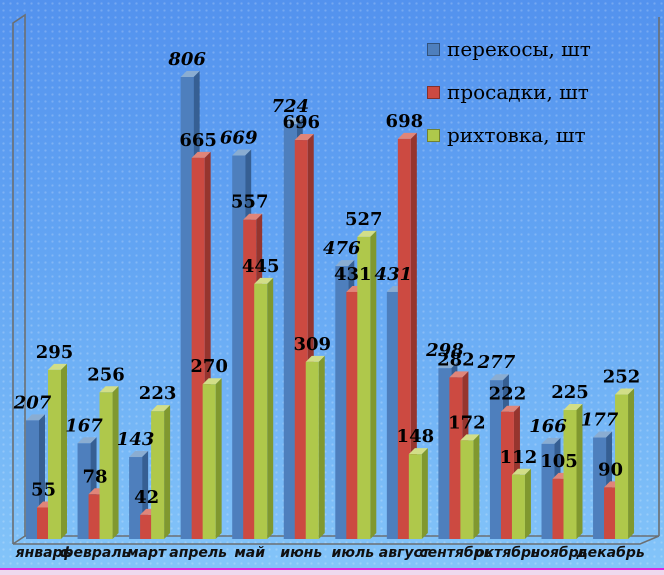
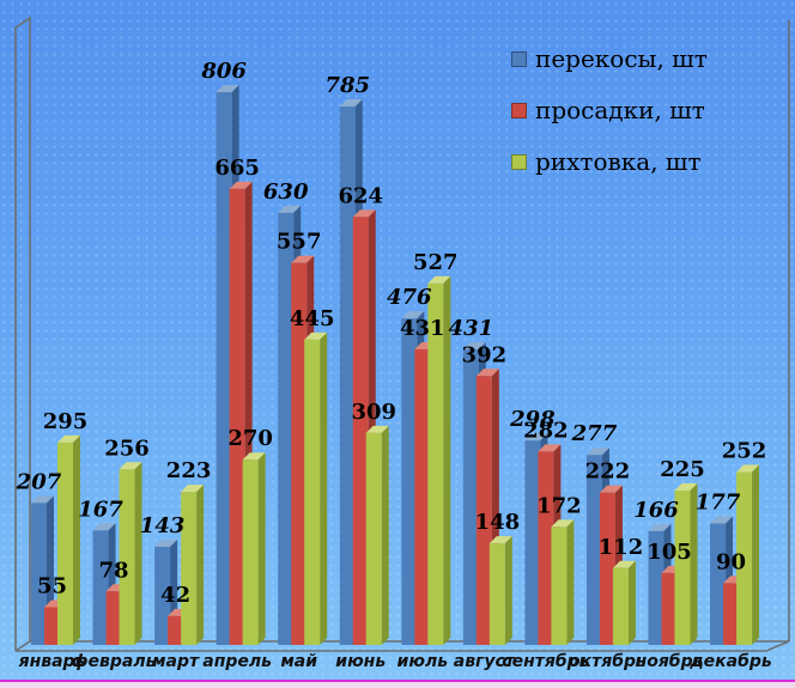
перекосы, шт/май: 669 -> 630
перекосы, шт/июнь: 724 -> 785
просадки, шт/июнь: 696 -> 624
просадки, шт/август: 698 -> 392
